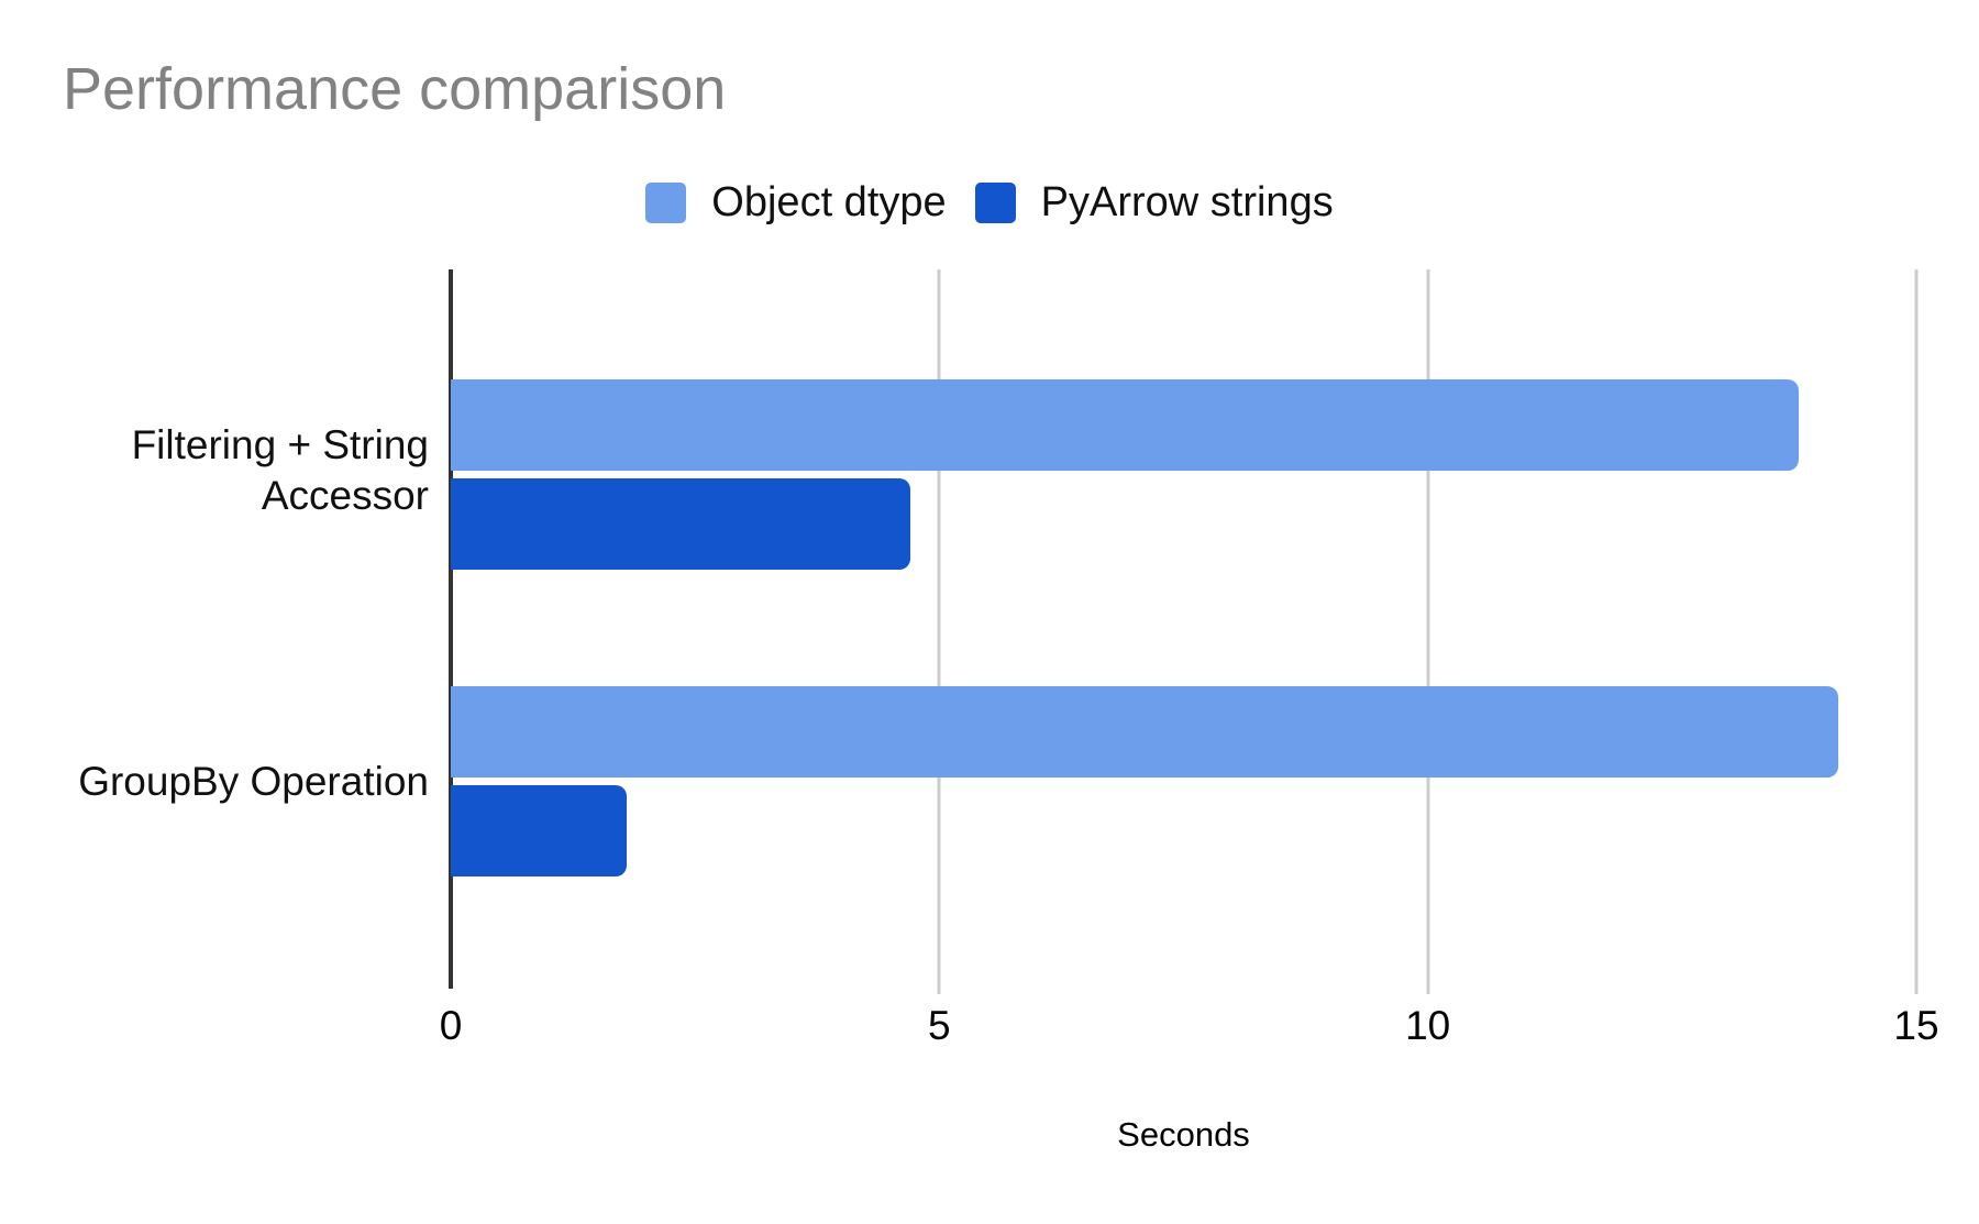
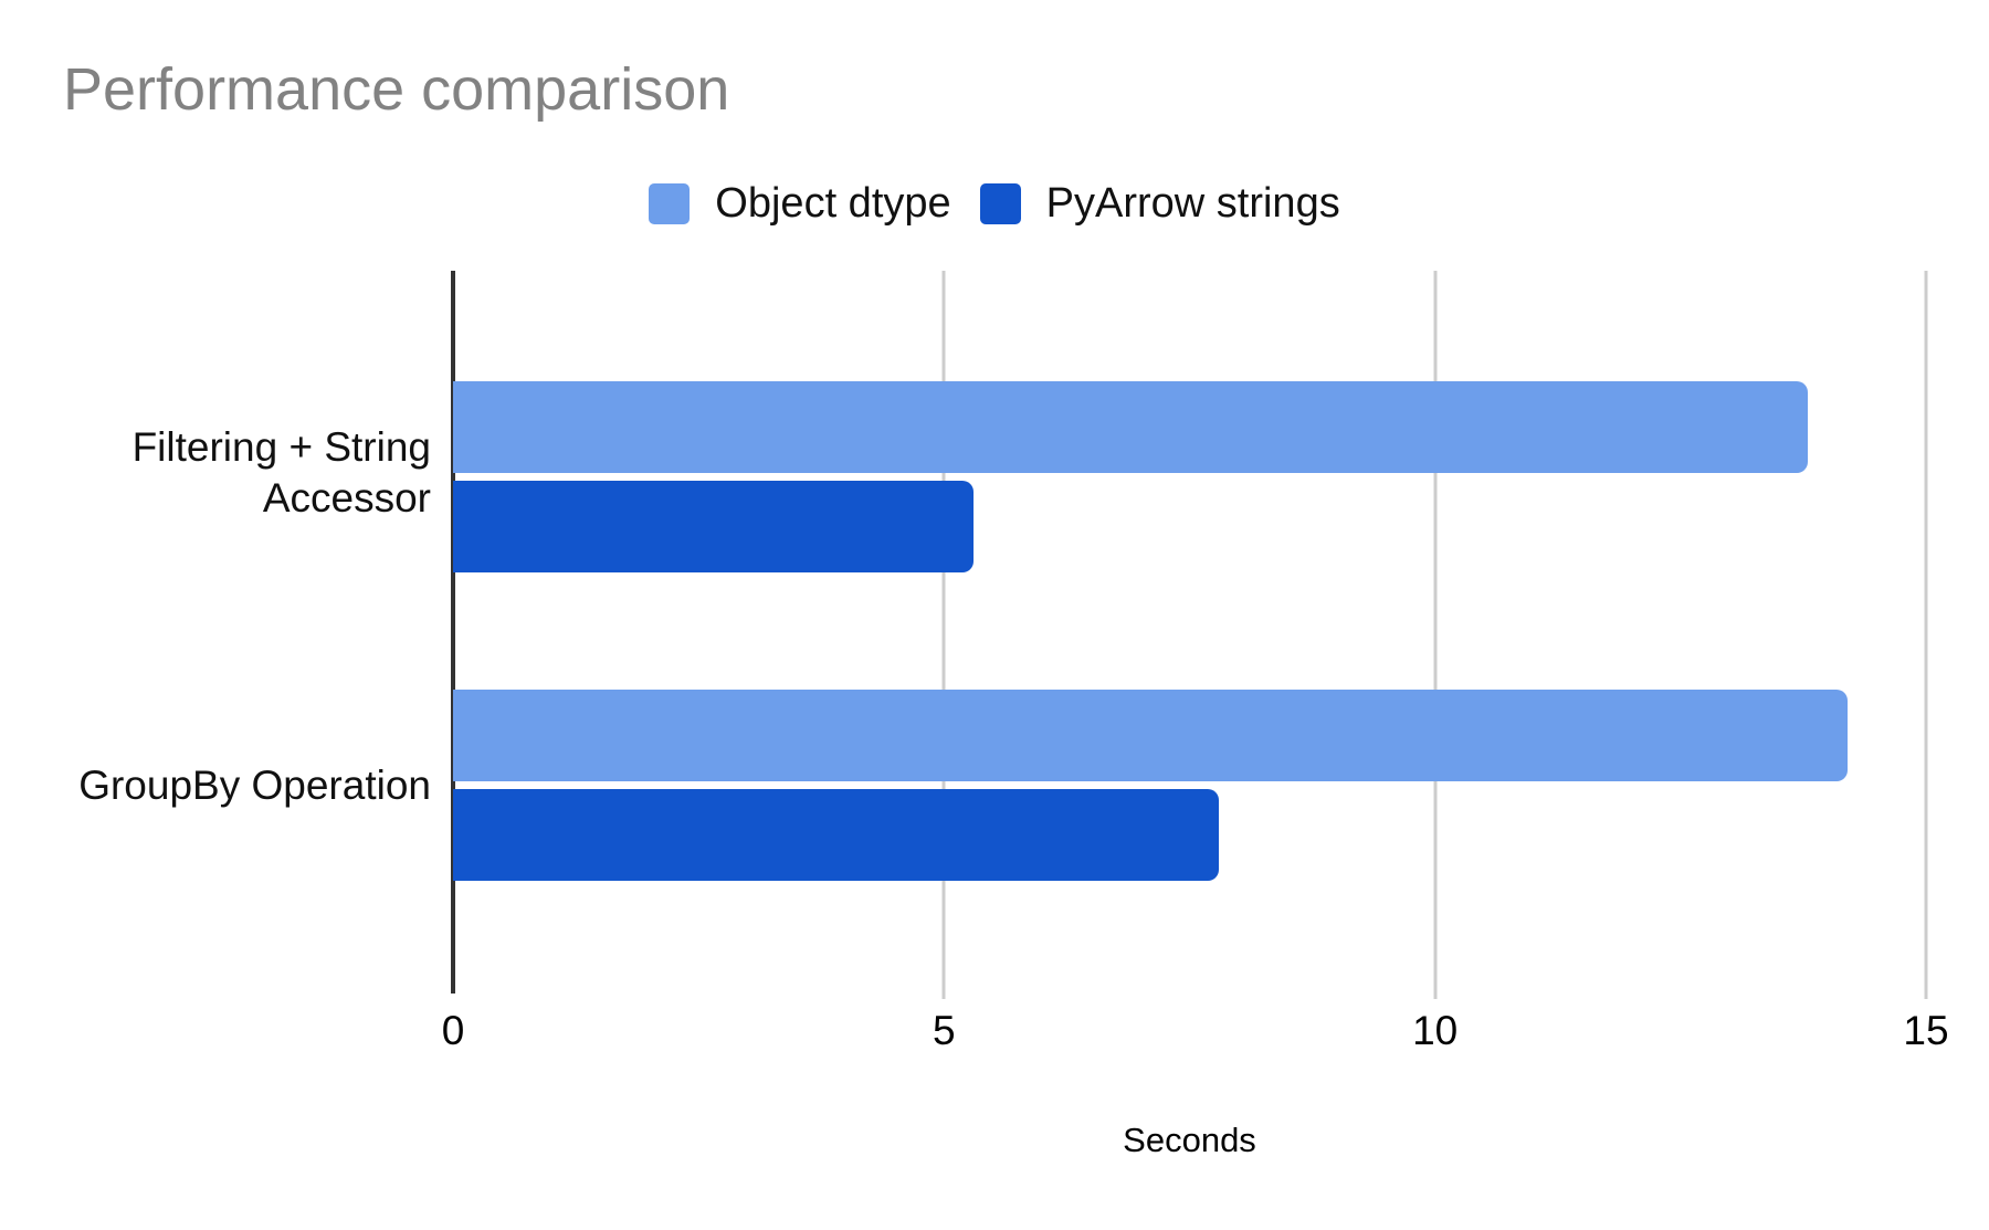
PyArrow strings/Filtering + String Accessor: 4.7 -> 5.3
PyArrow strings/GroupBy Operation: 1.8 -> 7.8
